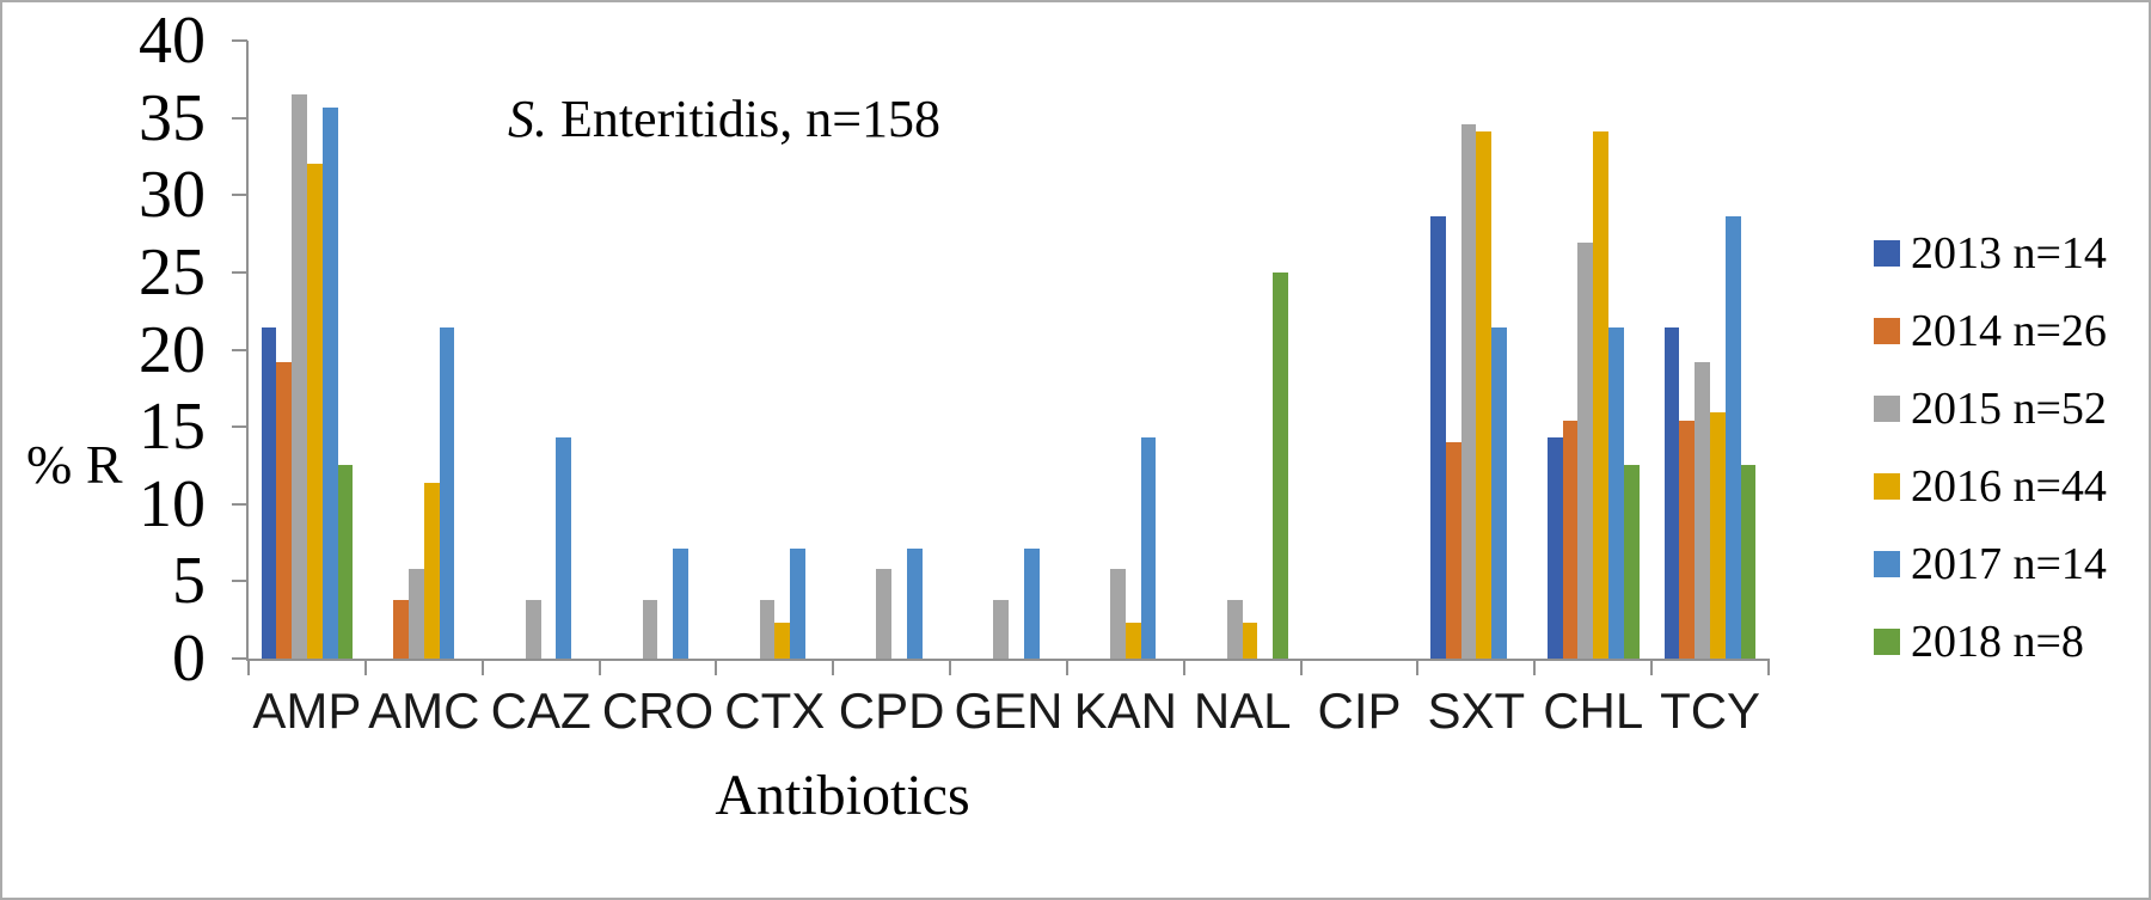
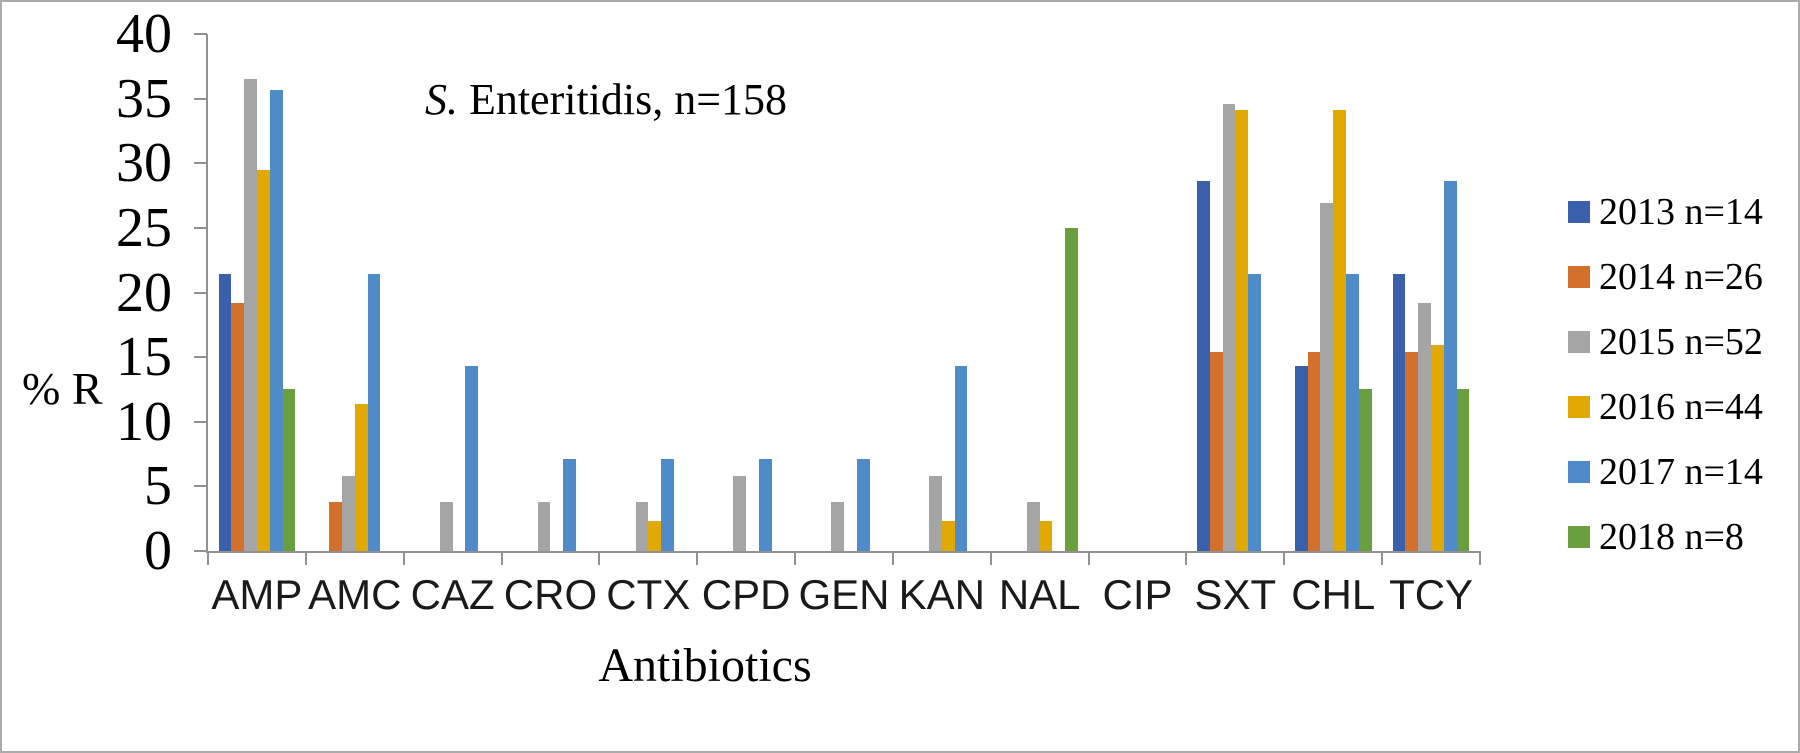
2016 n=44/AMP: 32.0 -> 29.5
2014 n=26/SXT: 14.0 -> 15.4
